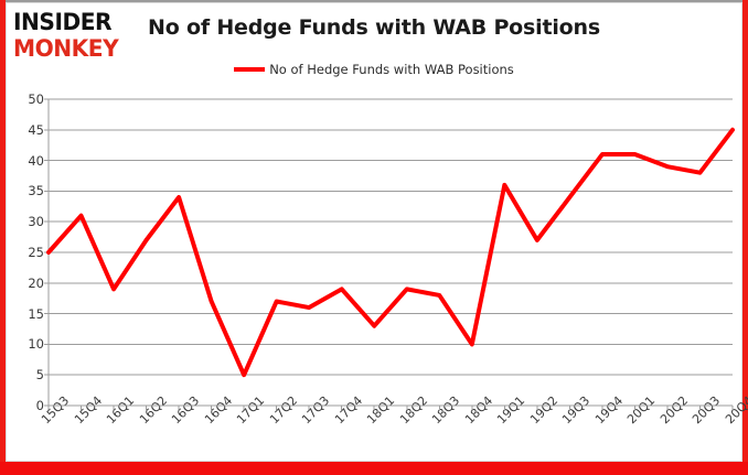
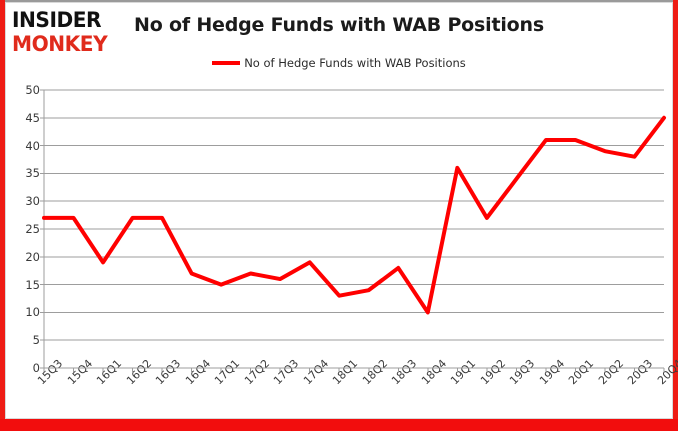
15Q3: 25 -> 27
15Q4: 31 -> 27
16Q3: 34 -> 27
17Q1: 5 -> 15
18Q2: 19 -> 14
